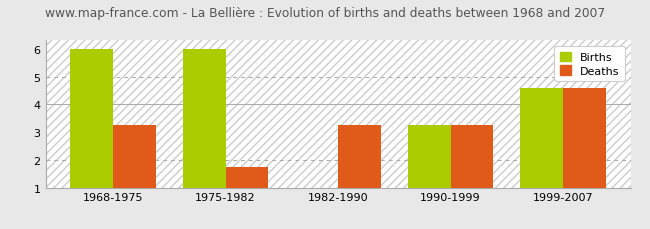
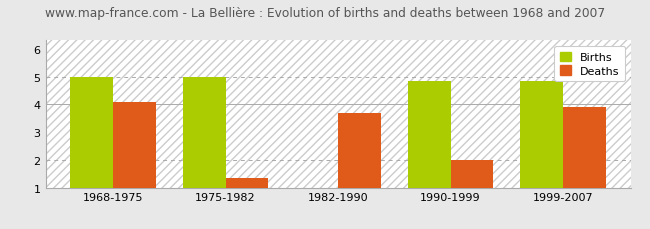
Births/1968-1975: 6.00 -> 5.00
Deaths/1968-1975: 3.25 -> 4.10
Births/1975-1982: 6.00 -> 5.00
Deaths/1975-1982: 1.75 -> 1.35
Deaths/1982-1990: 3.25 -> 3.70
Births/1990-1999: 3.25 -> 4.85
Deaths/1990-1999: 3.25 -> 2.00
Births/1999-2007: 4.60 -> 4.85
Deaths/1999-2007: 4.60 -> 3.90
